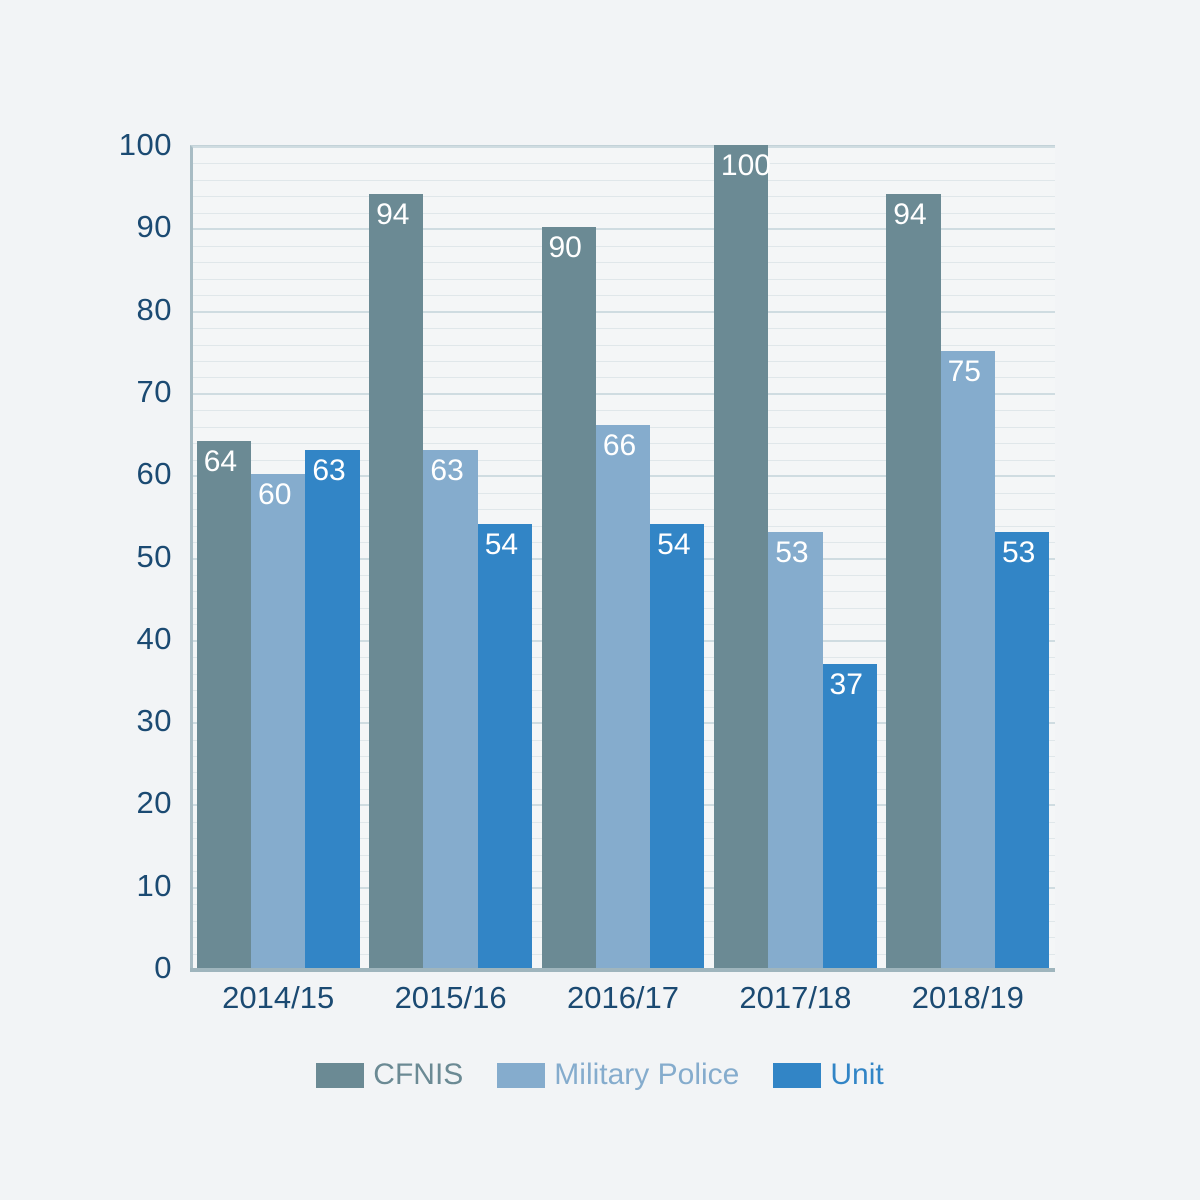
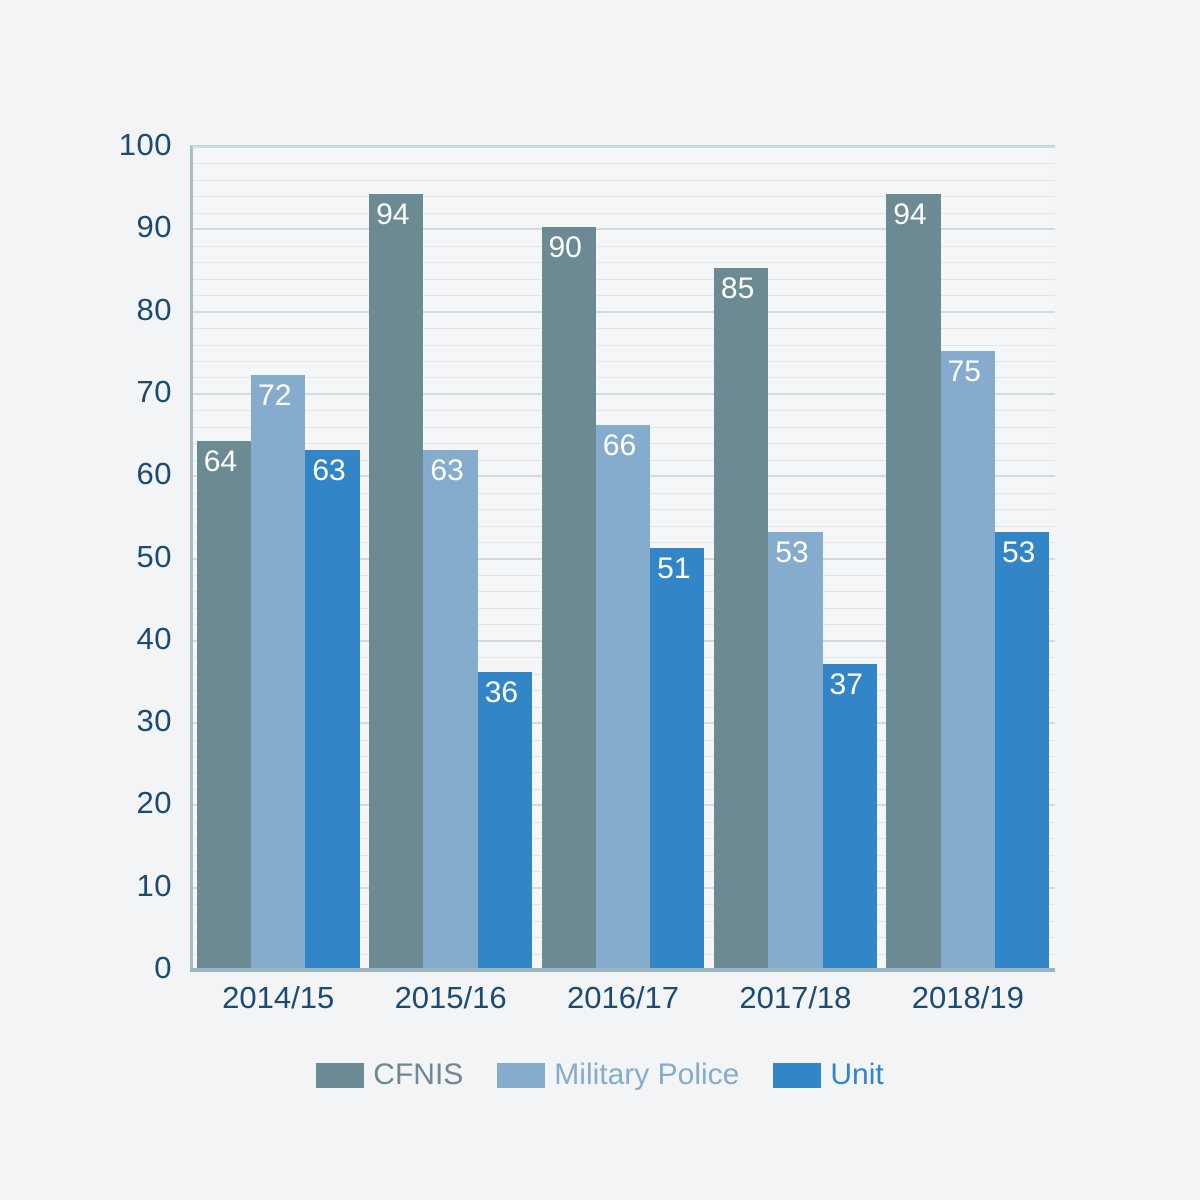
Military Police/2014/15: 60 -> 72
Unit/2015/16: 54 -> 36
Unit/2016/17: 54 -> 51
CFNIS/2017/18: 100 -> 85
